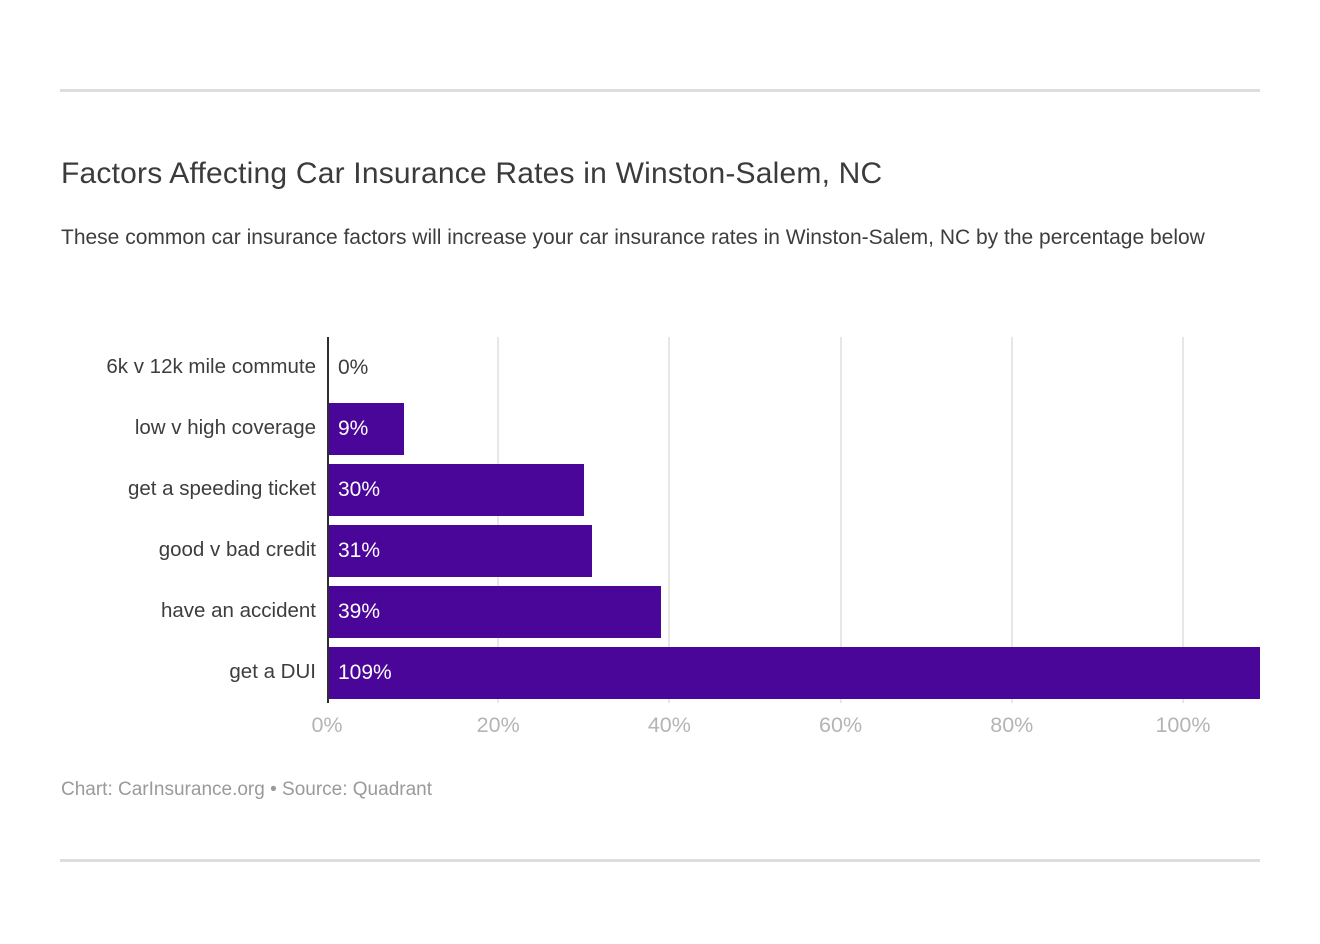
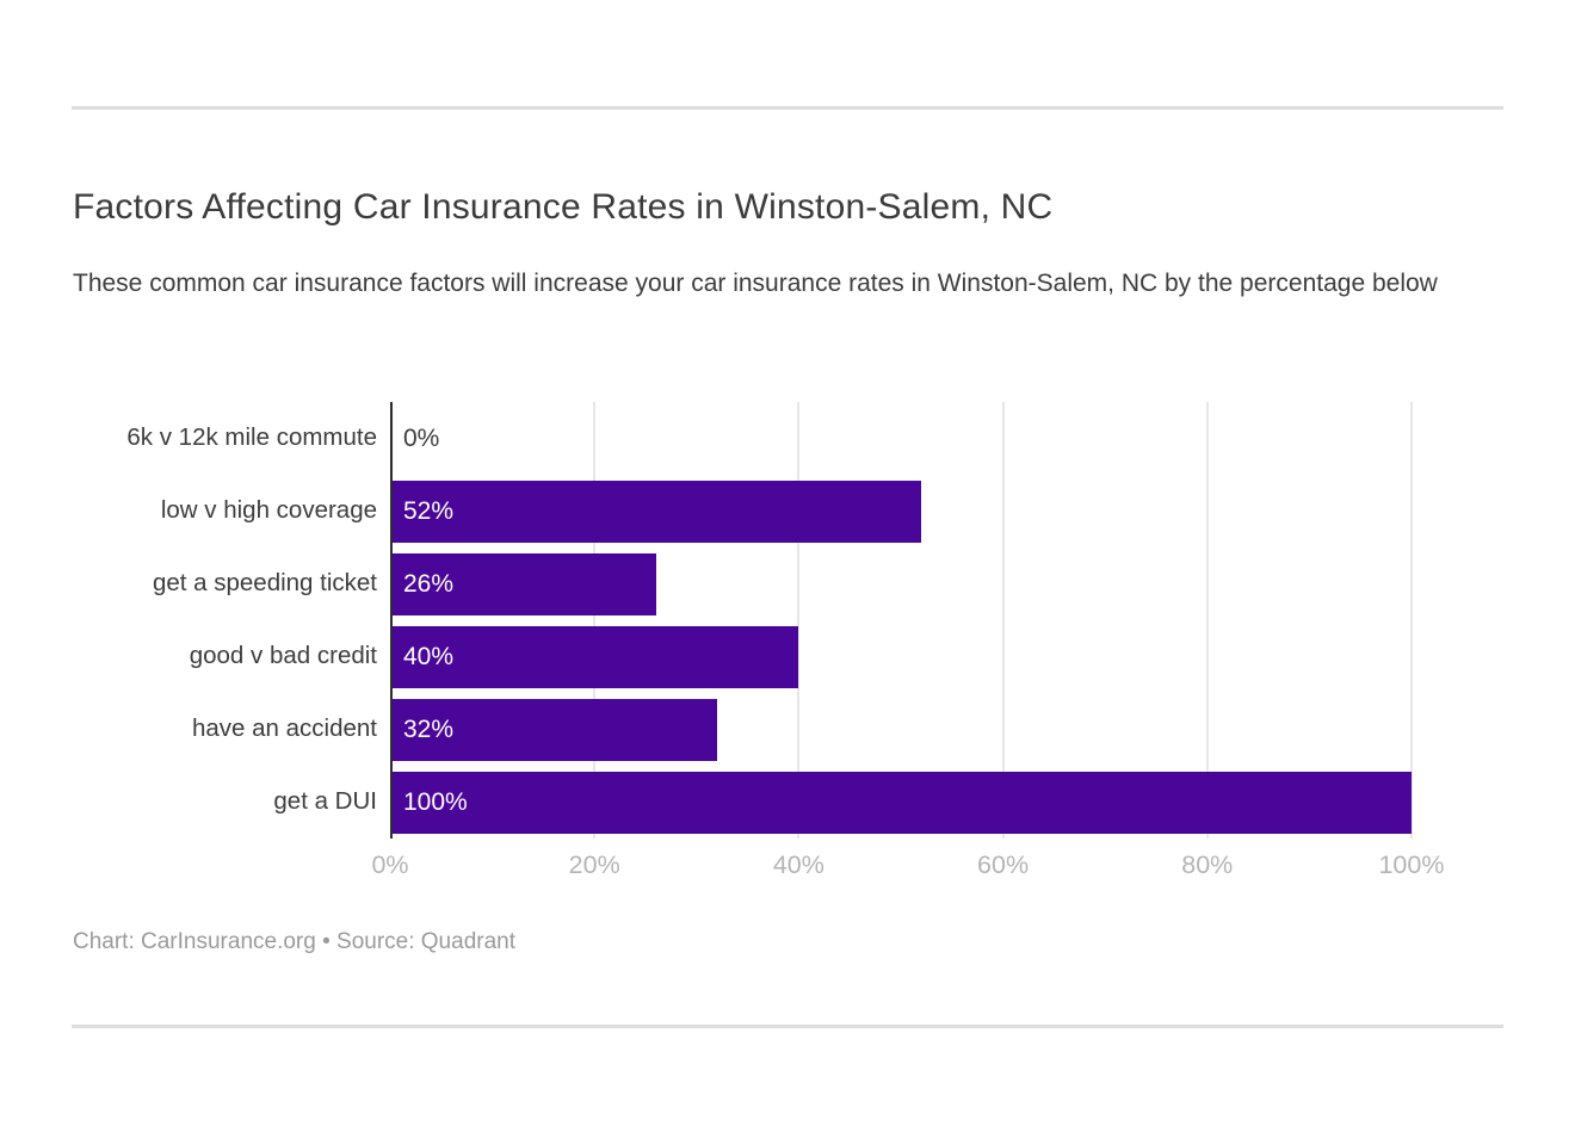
low v high coverage: 9% -> 52%
get a speeding ticket: 30% -> 26%
good v bad credit: 31% -> 40%
have an accident: 39% -> 32%
get a DUI: 109% -> 100%
